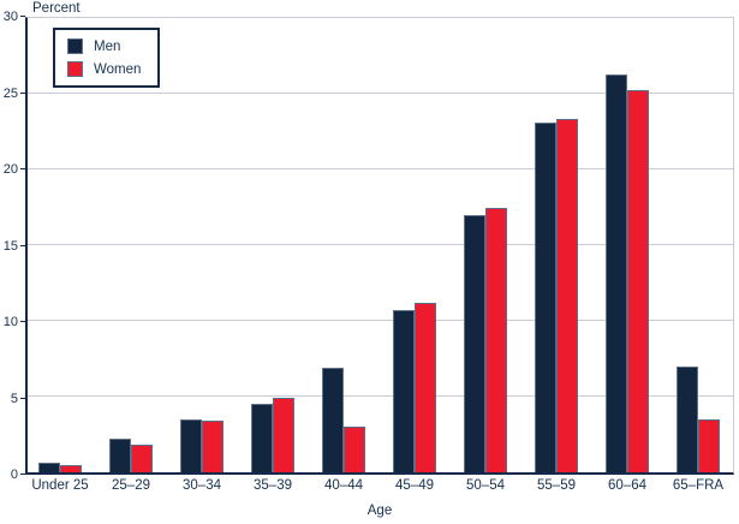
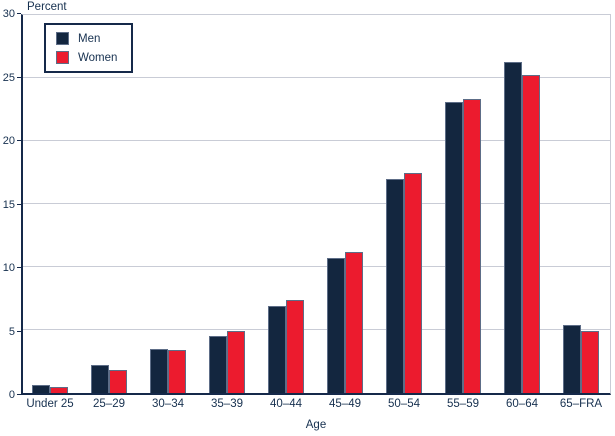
Women/40–44: 3.0 -> 7.4
Men/65–FRA: 7.0 -> 5.4
Women/65–FRA: 3.5 -> 4.9
